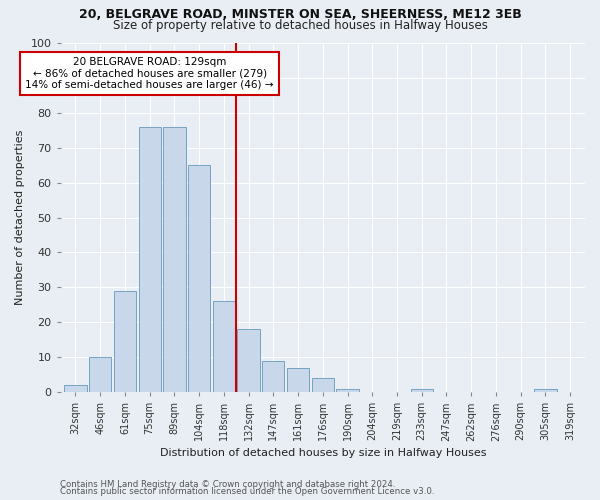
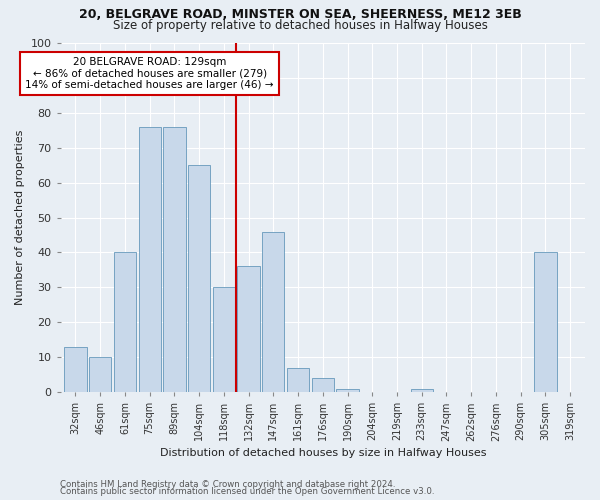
32sqm: 2 -> 13
61sqm: 29 -> 40
118sqm: 26 -> 30
132sqm: 18 -> 36
147sqm: 9 -> 46
305sqm: 1 -> 40
